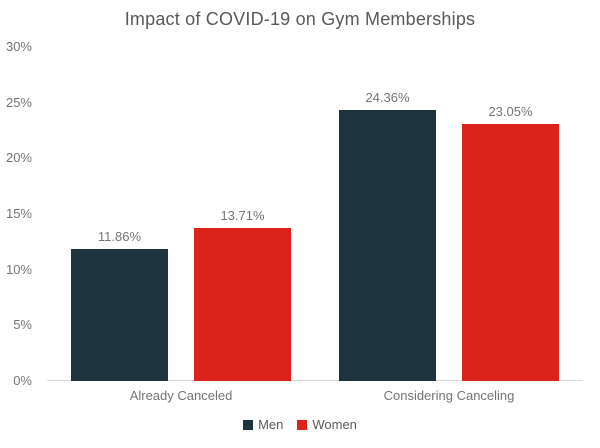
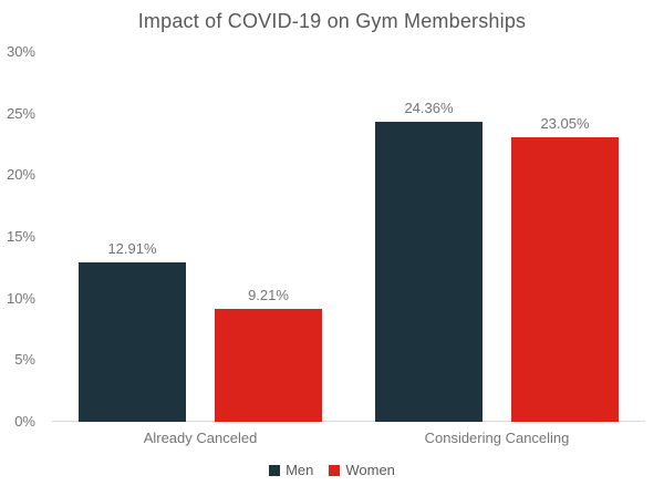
Men/Already Canceled: 11.86% -> 12.91%
Women/Already Canceled: 13.71% -> 9.21%
